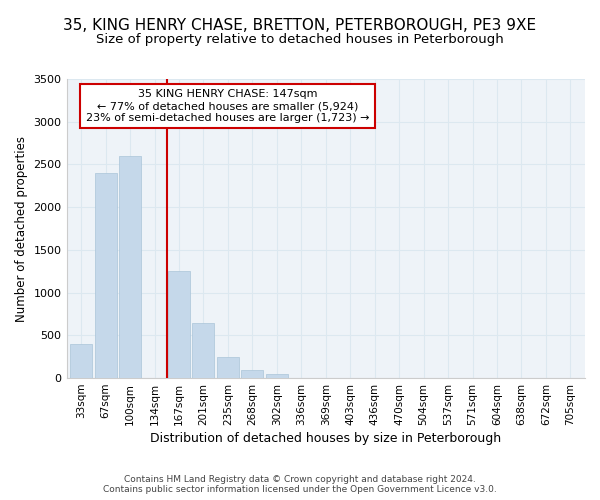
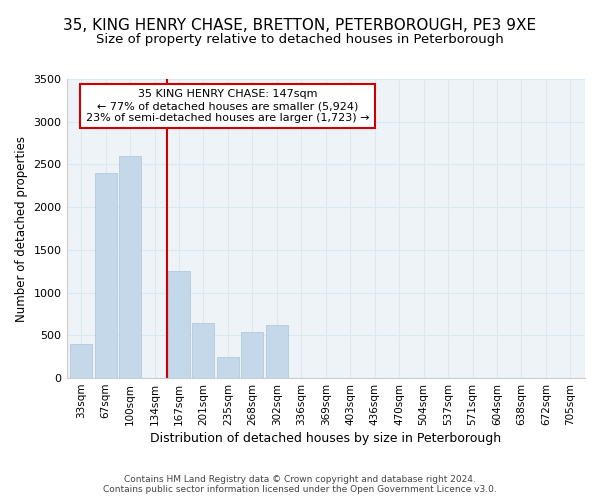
268sqm: 100 -> 540
302sqm: 50 -> 620
